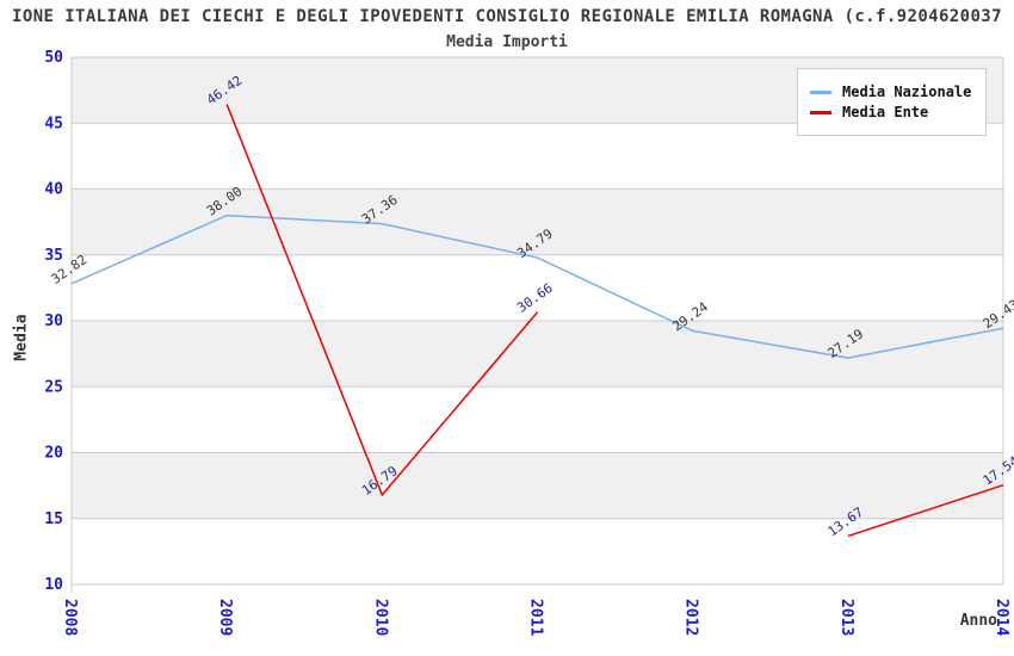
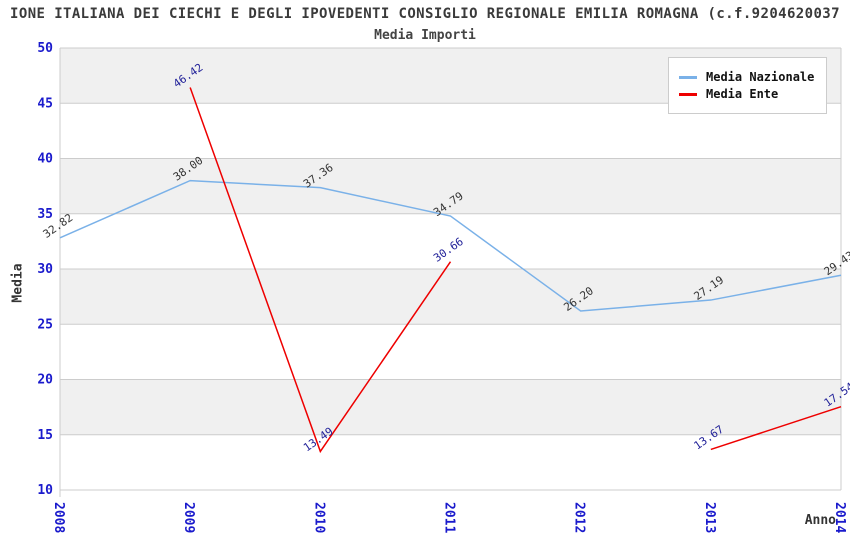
Media Ente/2010: 16.79 -> 13.49
Media Nazionale/2012: 29.24 -> 26.20
